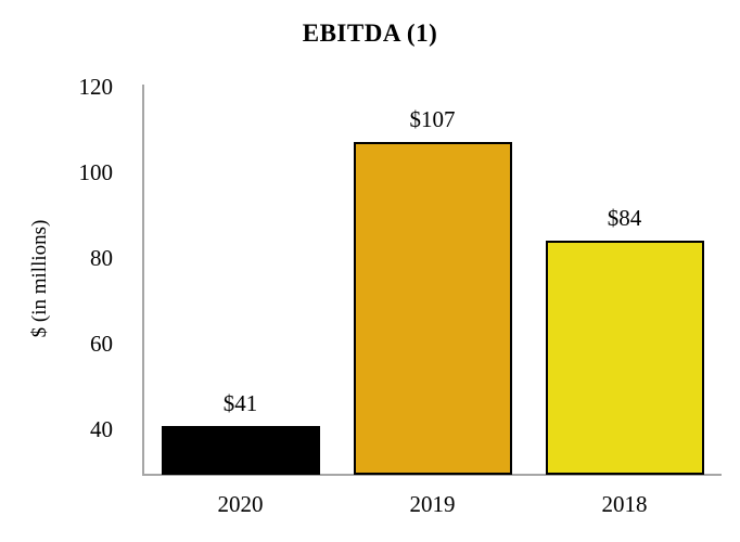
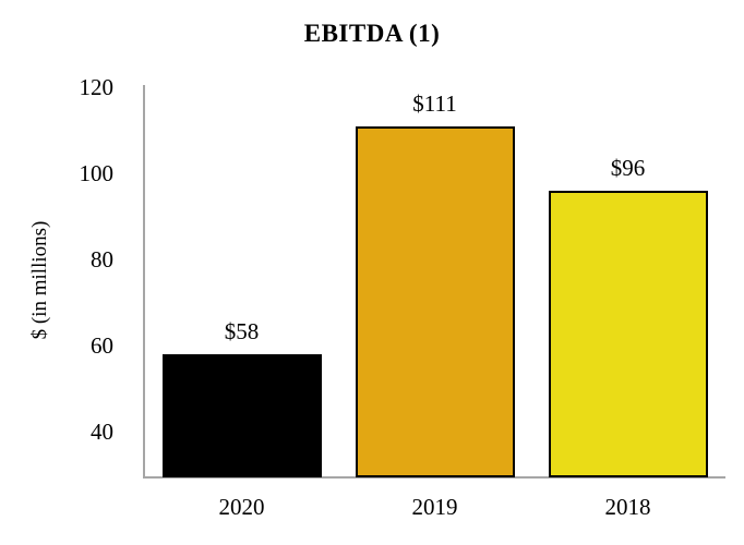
2020: $41 -> $58
2019: $107 -> $111
2018: $84 -> $96
